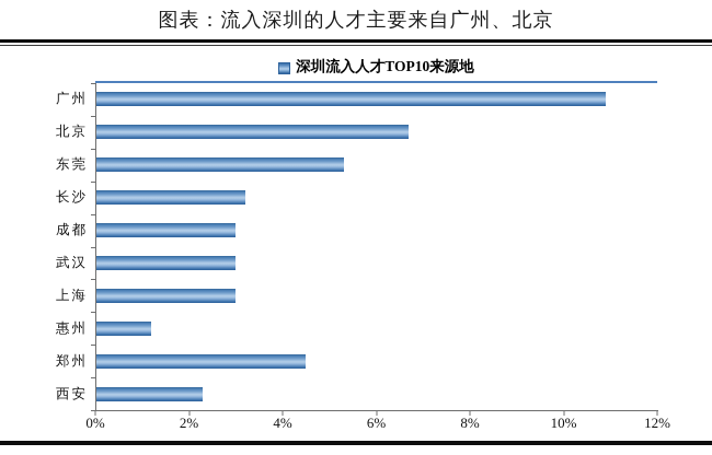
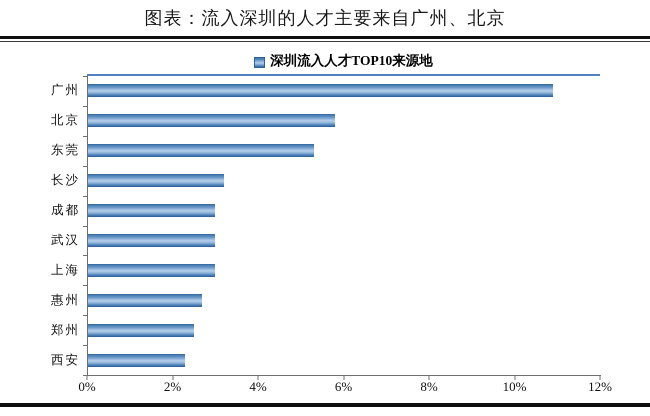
北京: 6.7% -> 5.8%
惠州: 1.2% -> 2.7%
郑州: 4.5% -> 2.5%
